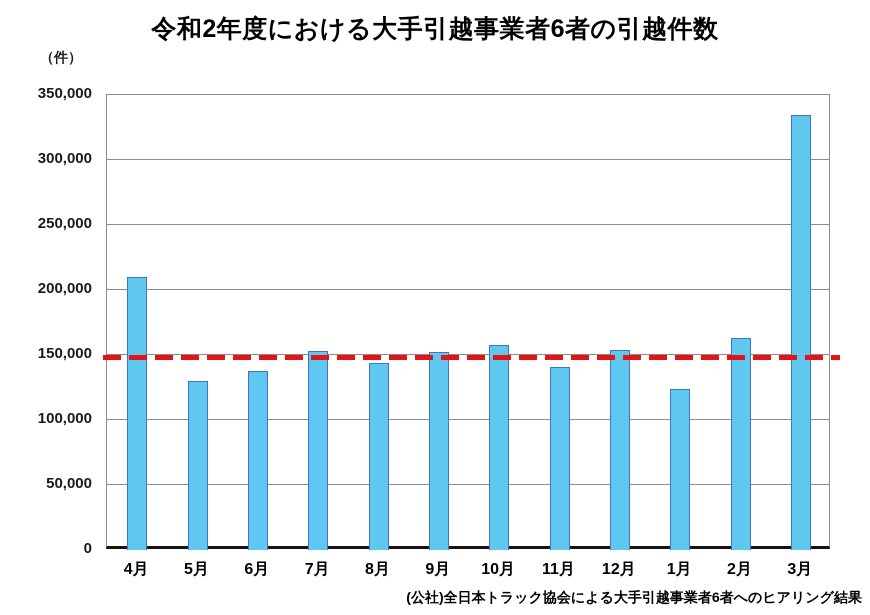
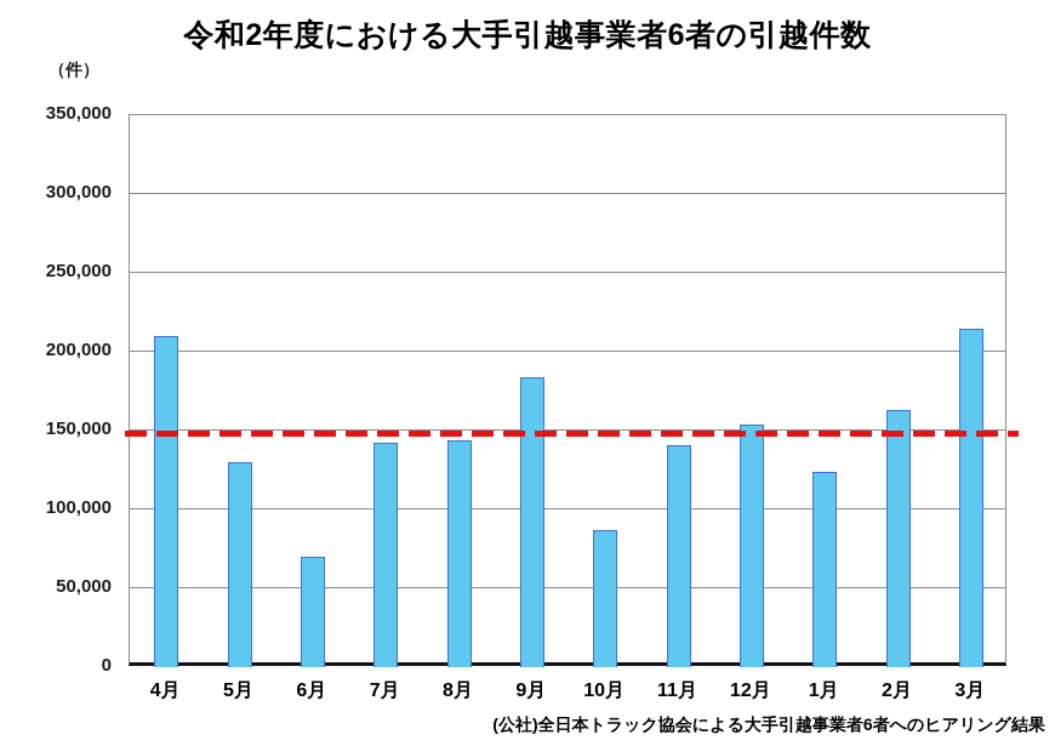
6月: 138000 -> 70000
7月: 153000 -> 142000
9月: 152000 -> 184000
10月: 158000 -> 87000
3月: 335000 -> 215000
